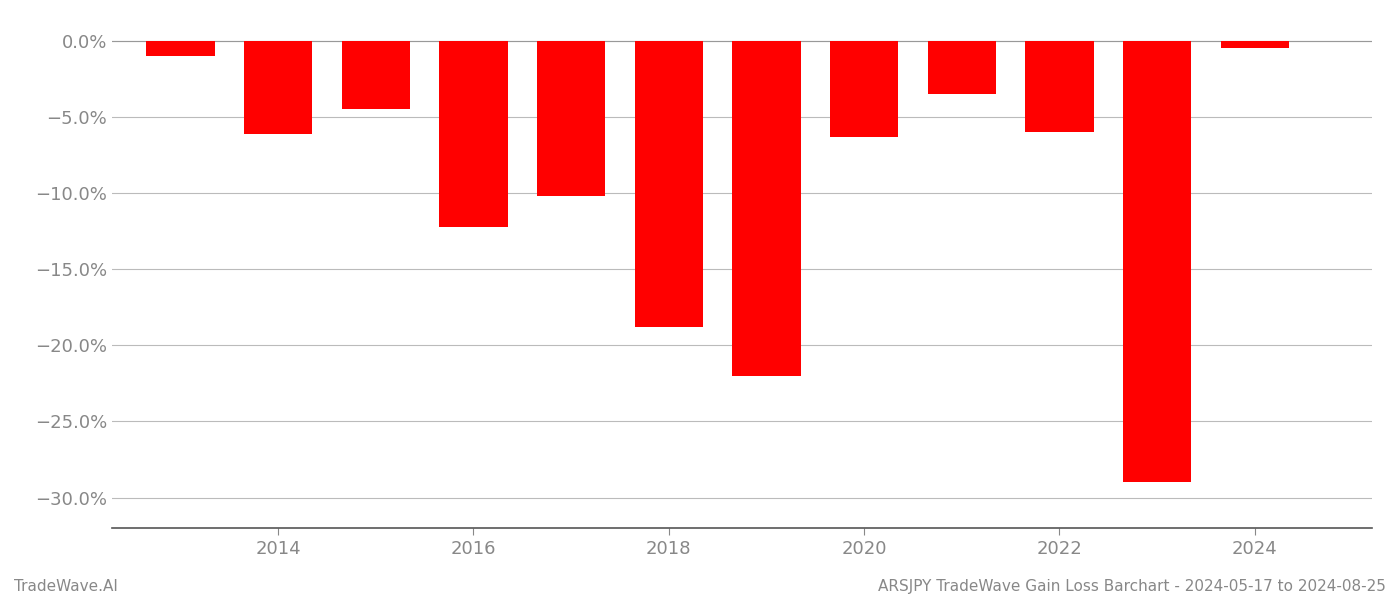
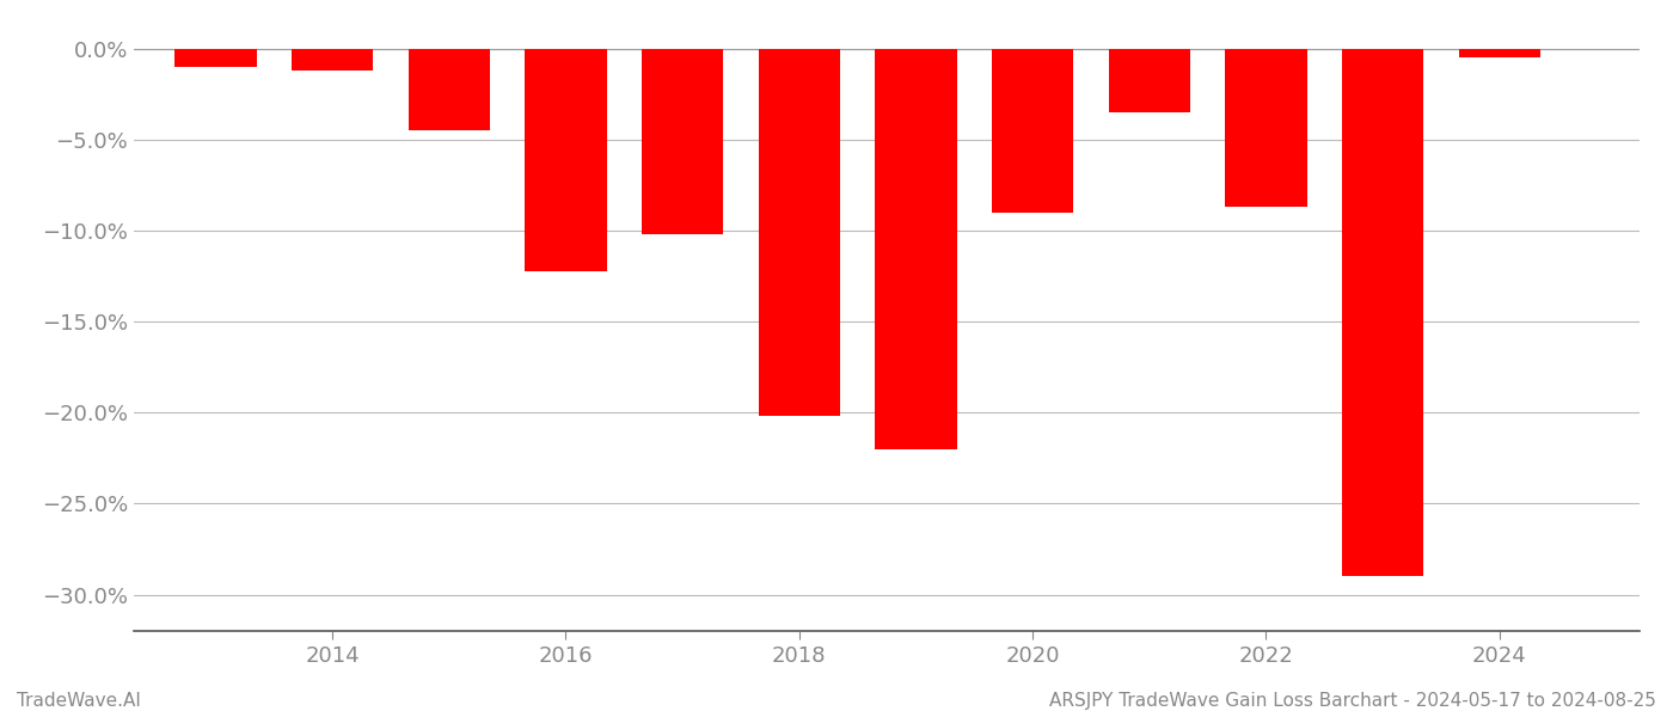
2014: -6.1% -> -1.2%
2018: -18.8% -> -20.2%
2020: -6.3% -> -9.0%
2022: -6.0% -> -8.7%
